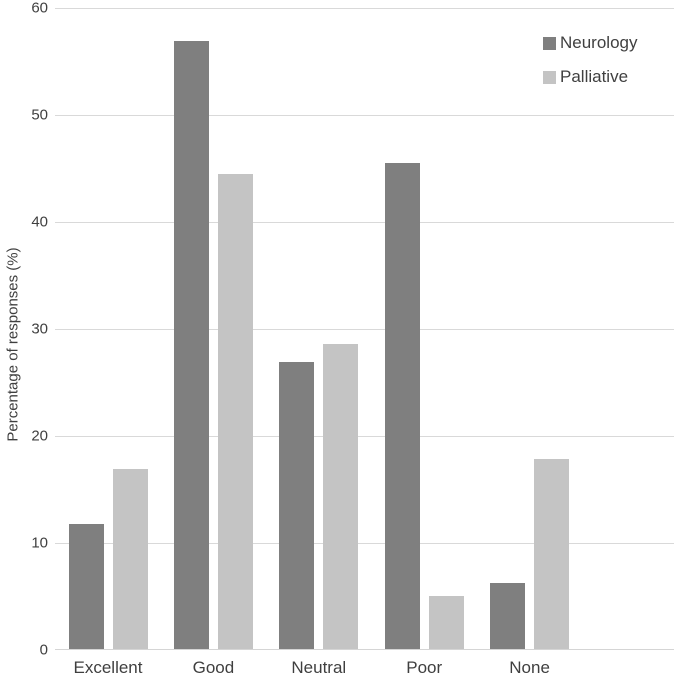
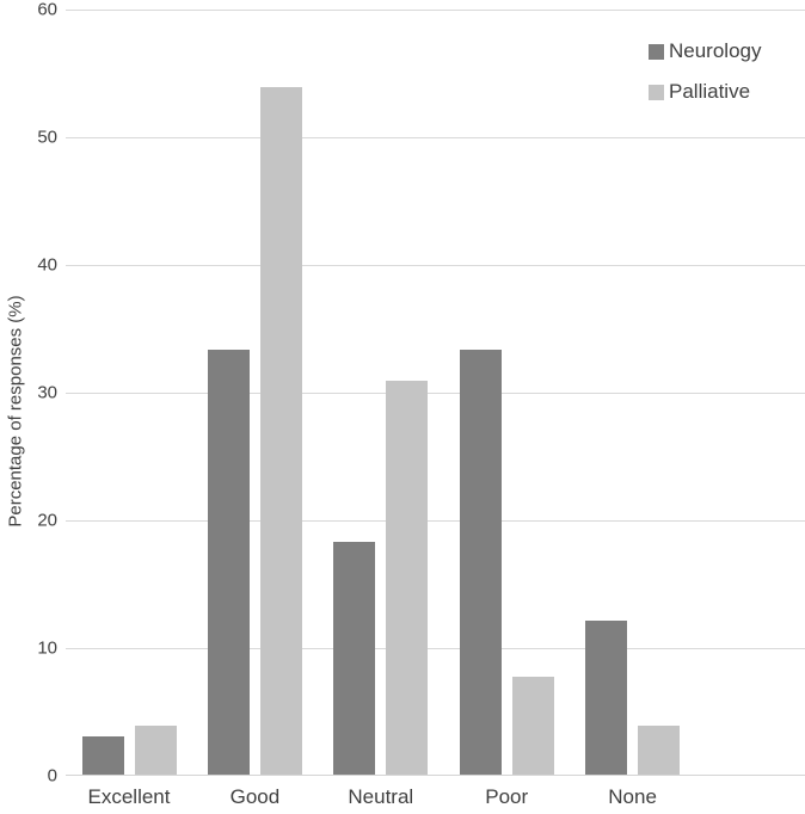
Neurology/Excellent: 11.7 -> 3.0
Palliative/Excellent: 16.8 -> 3.8
Neurology/Good: 56.8 -> 33.3
Palliative/Good: 44.4 -> 53.8
Neurology/Neutral: 26.8 -> 18.2
Palliative/Neutral: 28.5 -> 30.8
Neurology/Poor: 45.4 -> 33.3
Palliative/Poor: 5.0 -> 7.7
Neurology/None: 6.2 -> 12.1
Palliative/None: 17.8 -> 3.8
